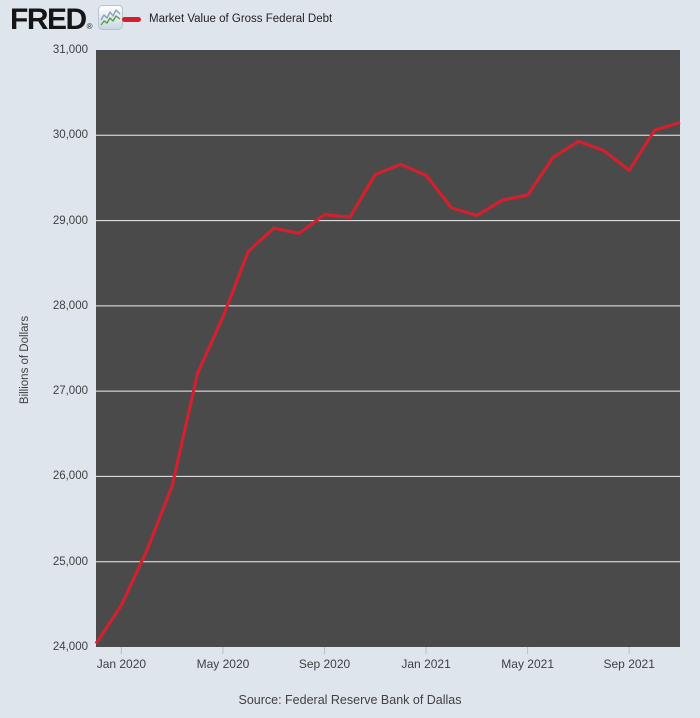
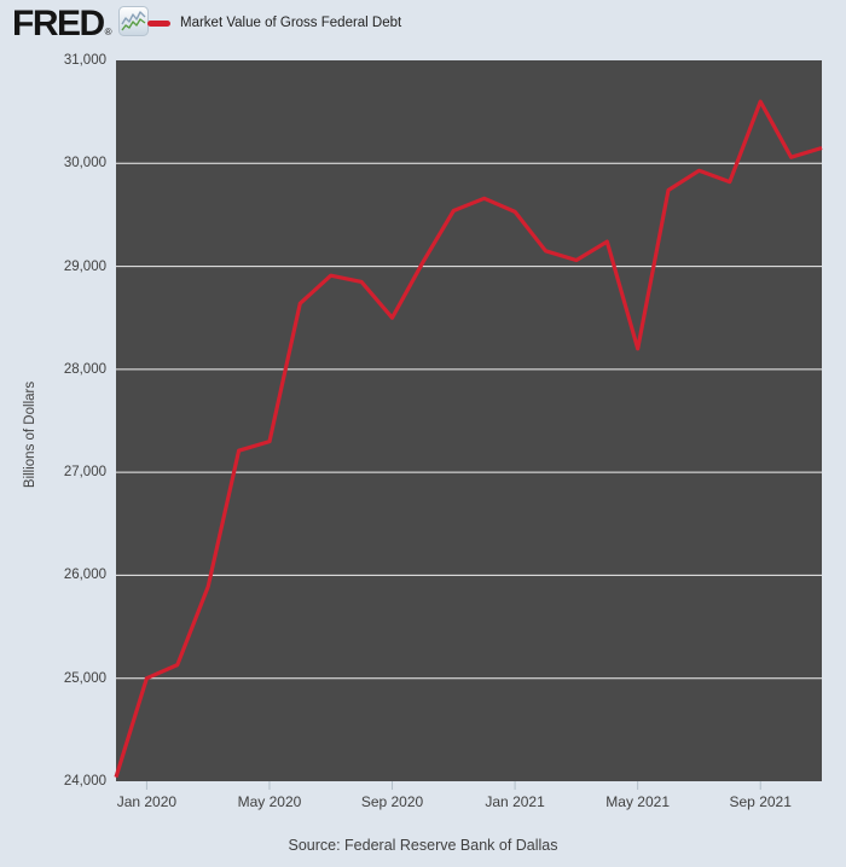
Jan 2020: 24500 -> 25000
May 2020: 27900 -> 27300
Sep 2020: 29100 -> 28500
May 2021: 29300 -> 28200
Sep 2021: 29600 -> 30600
